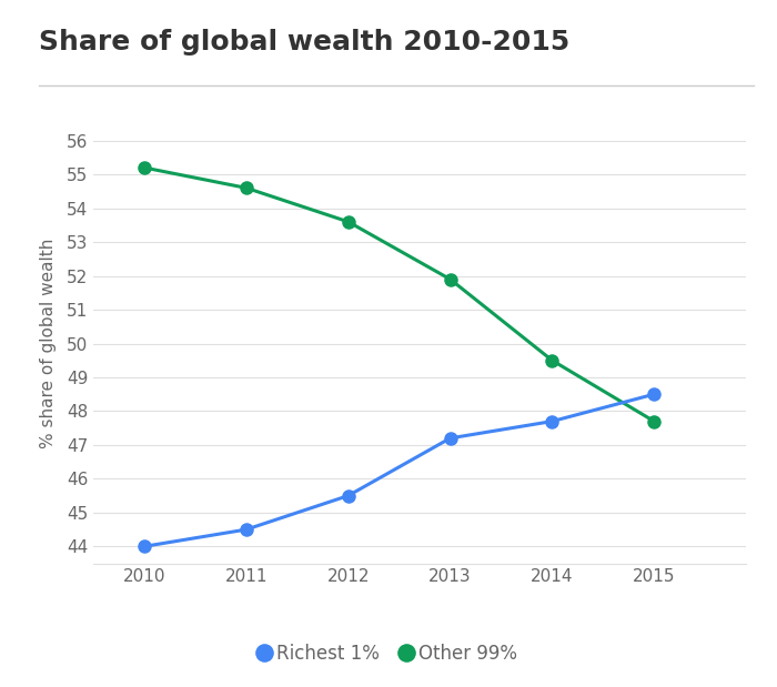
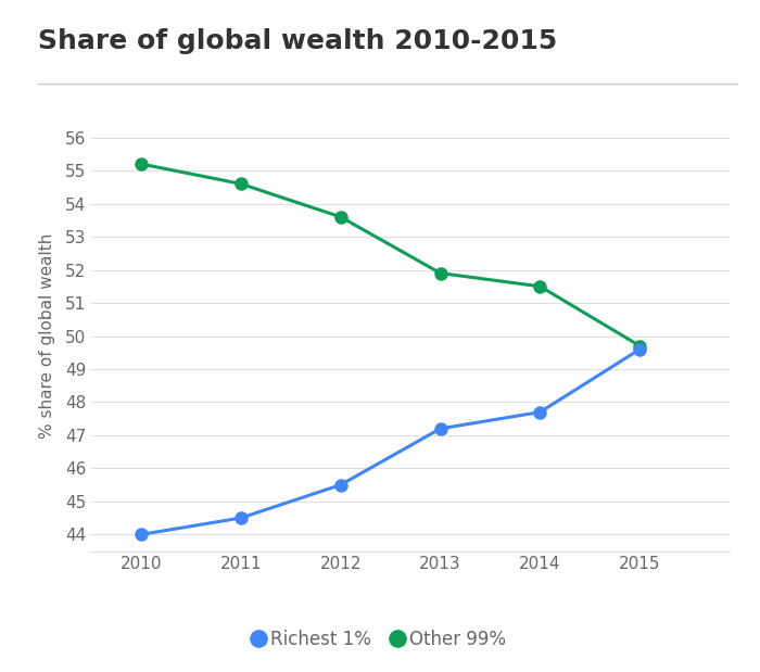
Other 99%/2014: 49.5 -> 51.5
Richest 1%/2015: 48.5 -> 49.6
Other 99%/2015: 47.7 -> 49.7
